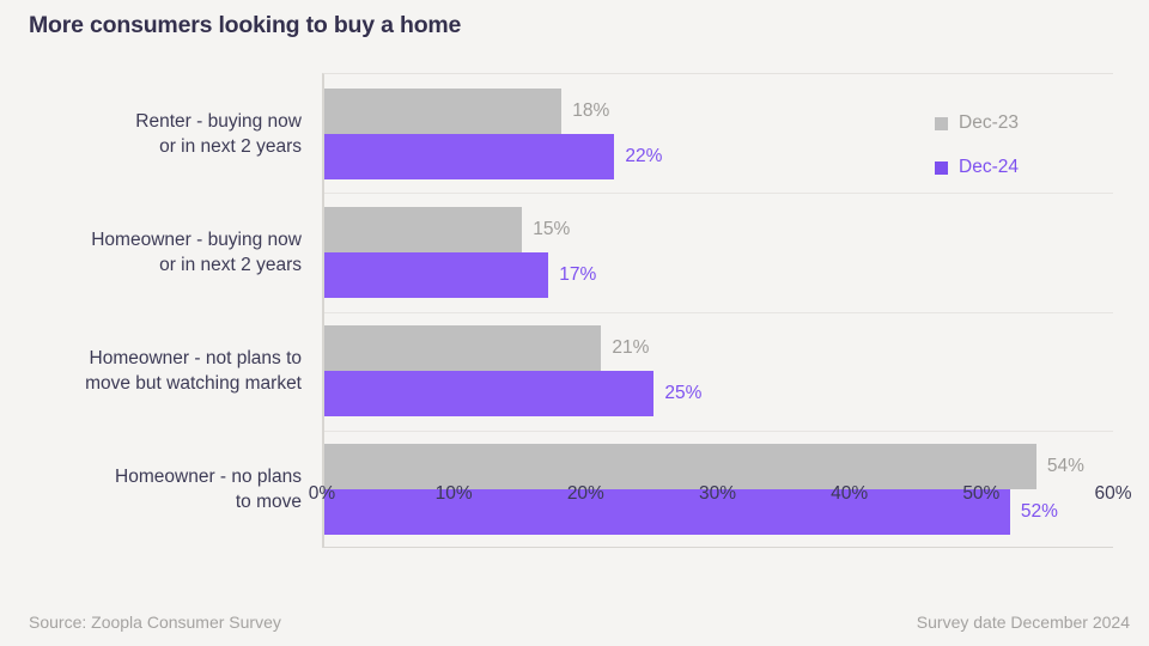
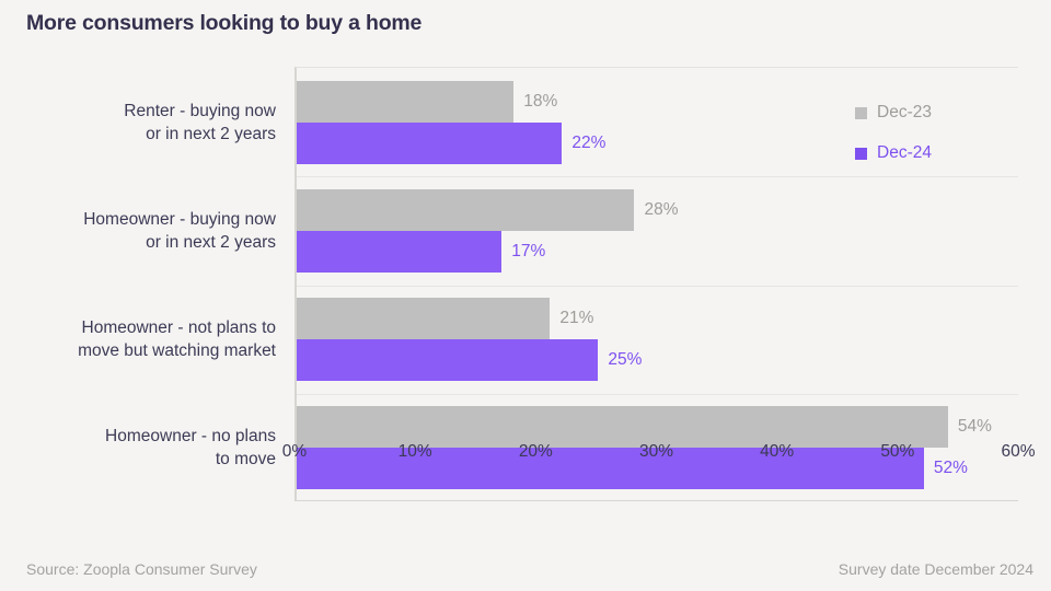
Dec-23/Homeowner - buying now or in next 2 years: 15% -> 28%
